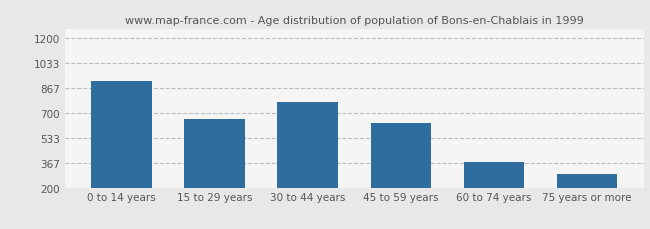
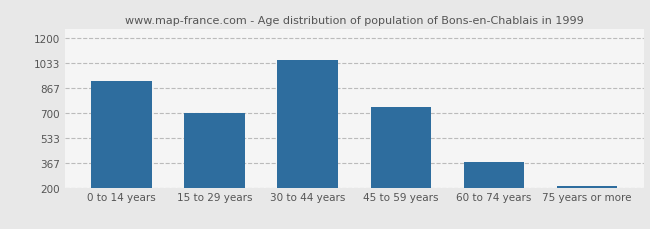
15 to 29 years: 660 -> 700
30 to 44 years: 770 -> 1050
45 to 59 years: 630 -> 740
75 years or more: 290 -> 210
